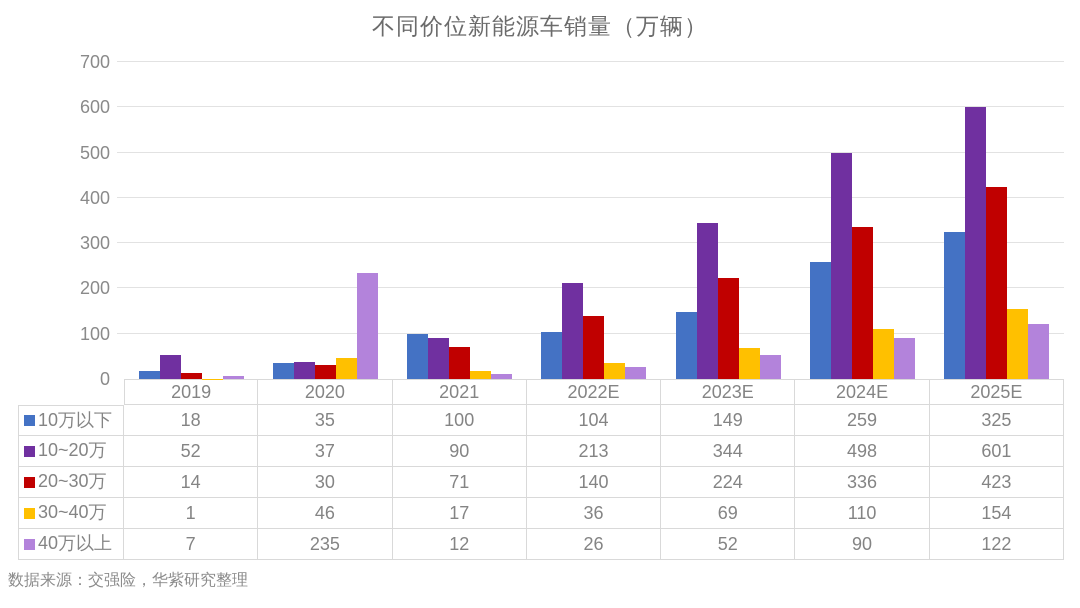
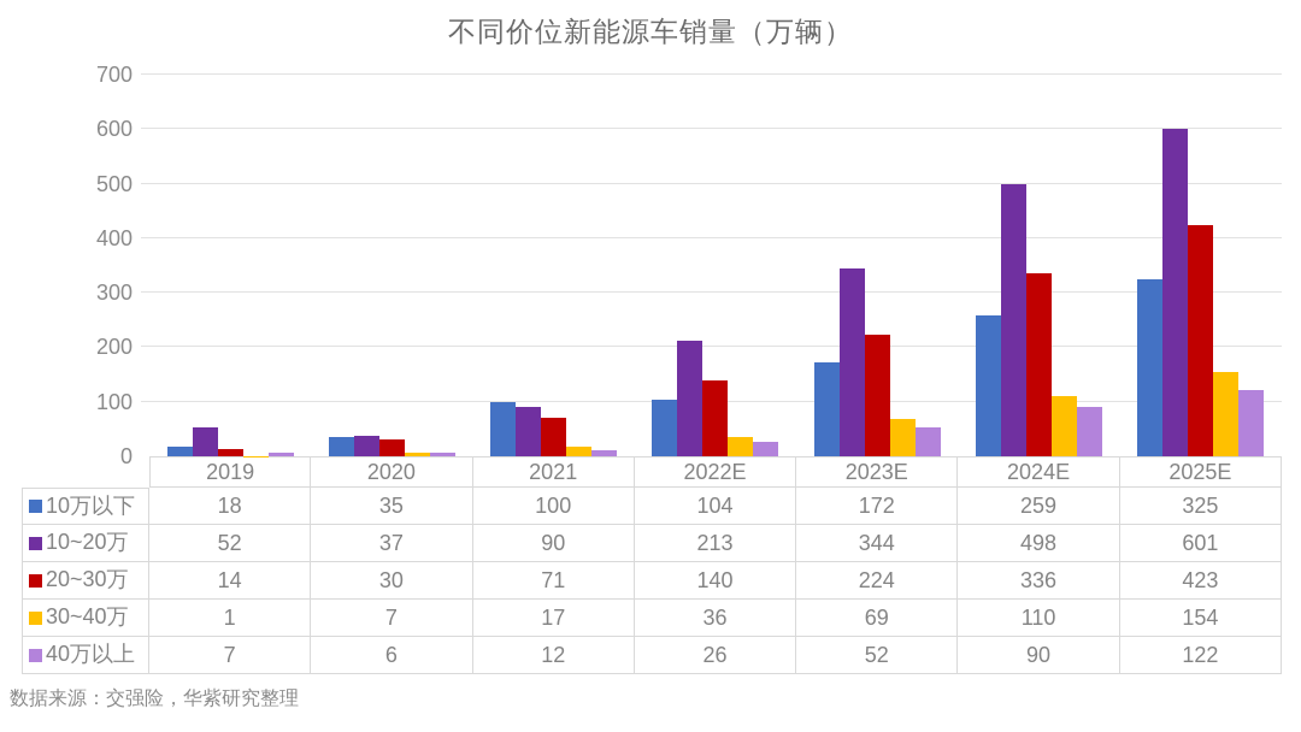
30~40万/2020: 46 -> 7
40万以上/2020: 235 -> 6
10万以下/2023E: 149 -> 172
